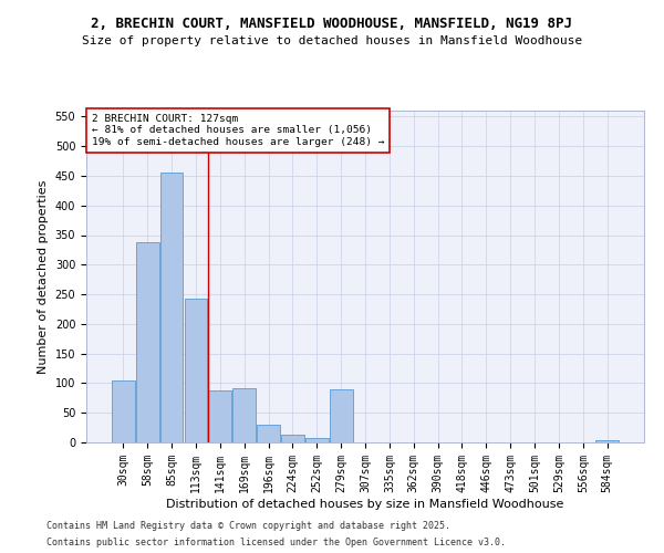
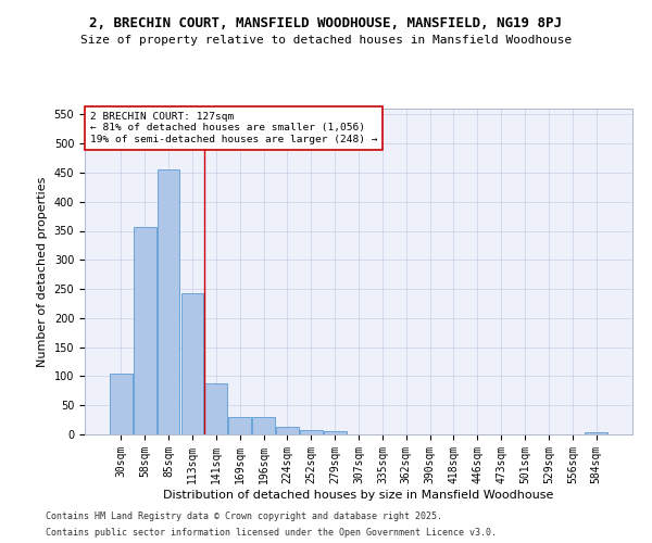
58sqm: 338 -> 356
169sqm: 92 -> 30
279sqm: 90 -> 5
